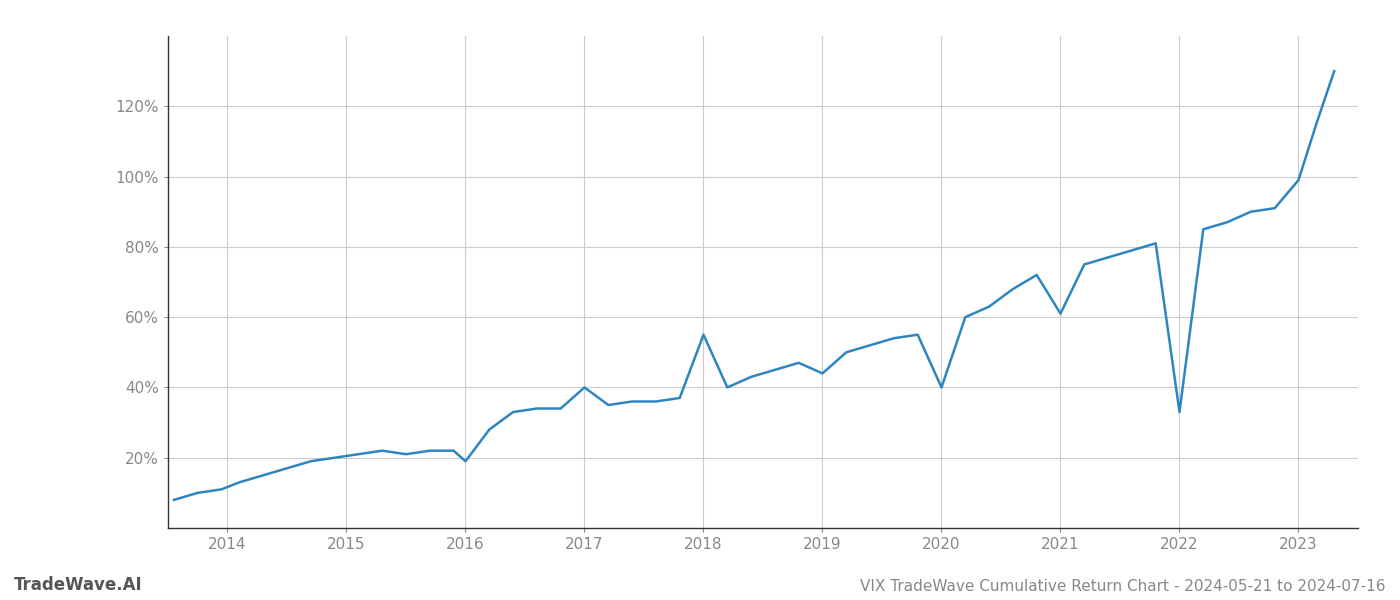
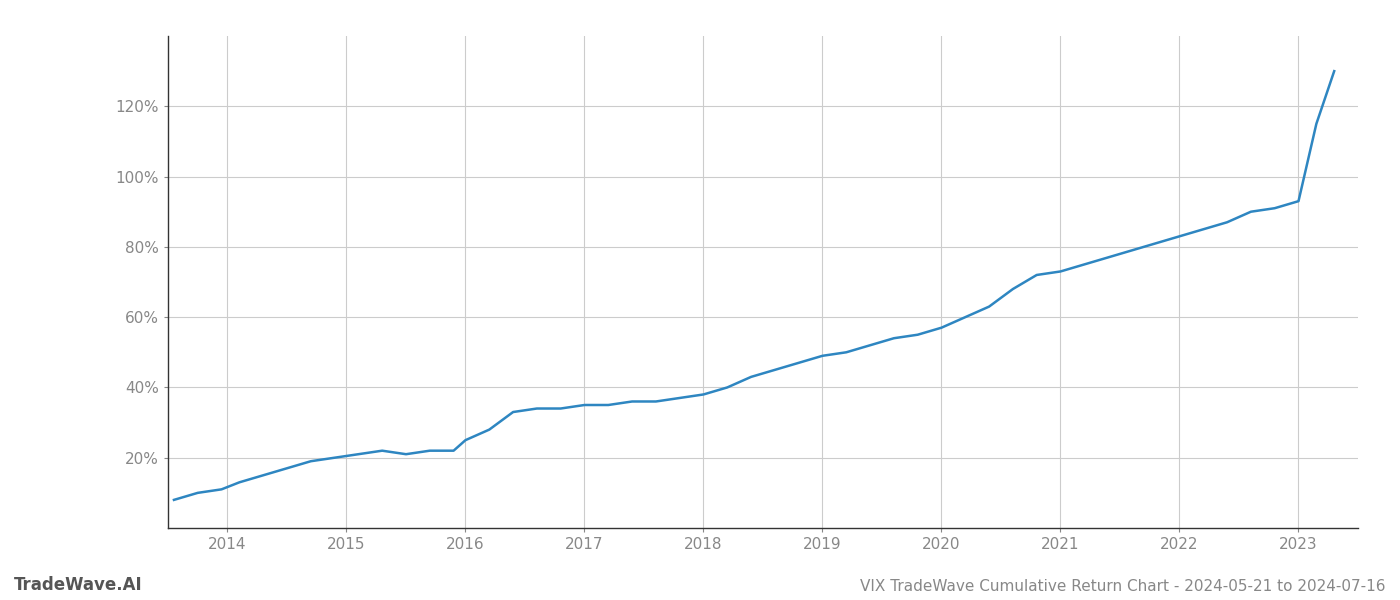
2016: 19.0% -> 25.0%
2017: 40.0% -> 35.0%
2018: 55.0% -> 38.0%
2019: 44.0% -> 49.0%
2020: 40.0% -> 57.0%
2021: 61.0% -> 73.0%
2022: 33.0% -> 83.0%
2023: 99.0% -> 93.0%
